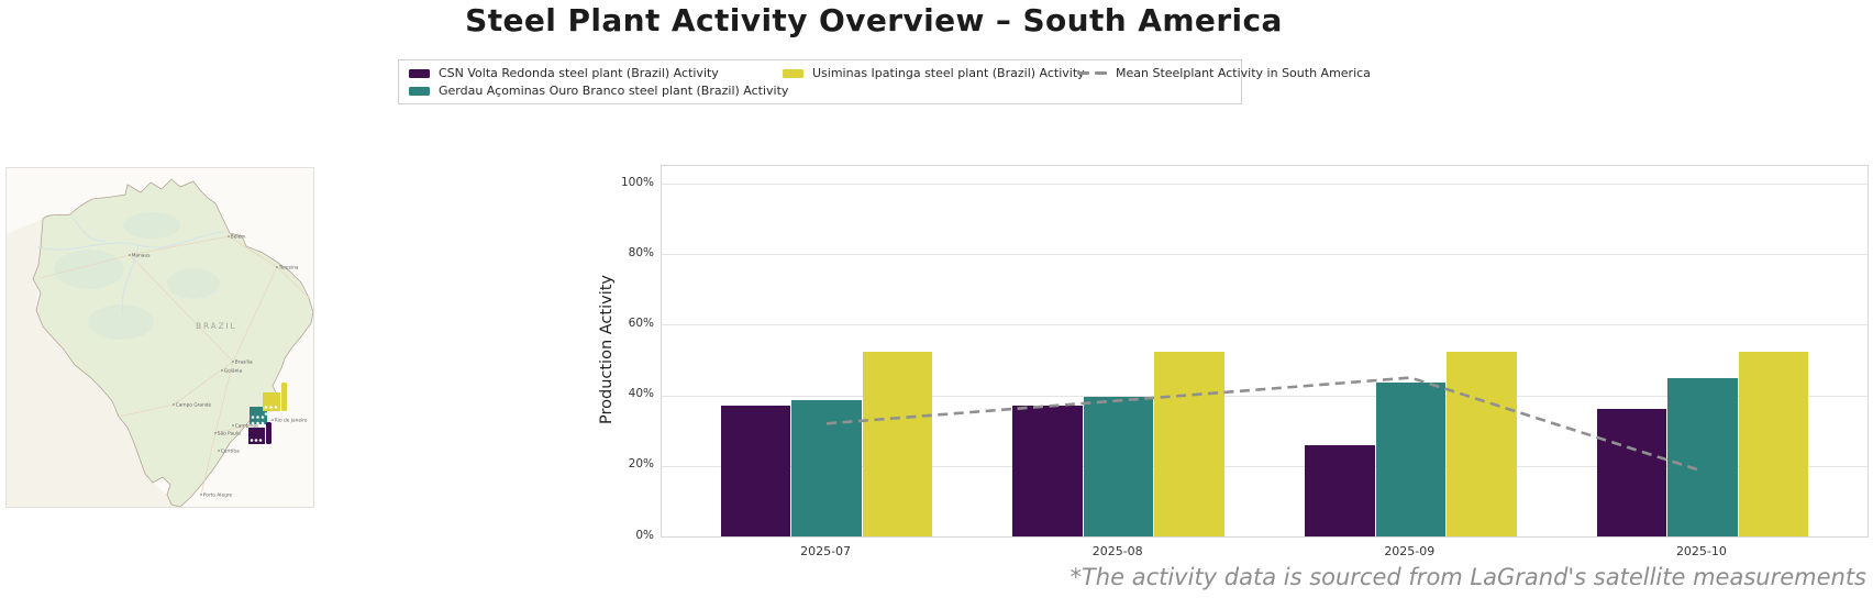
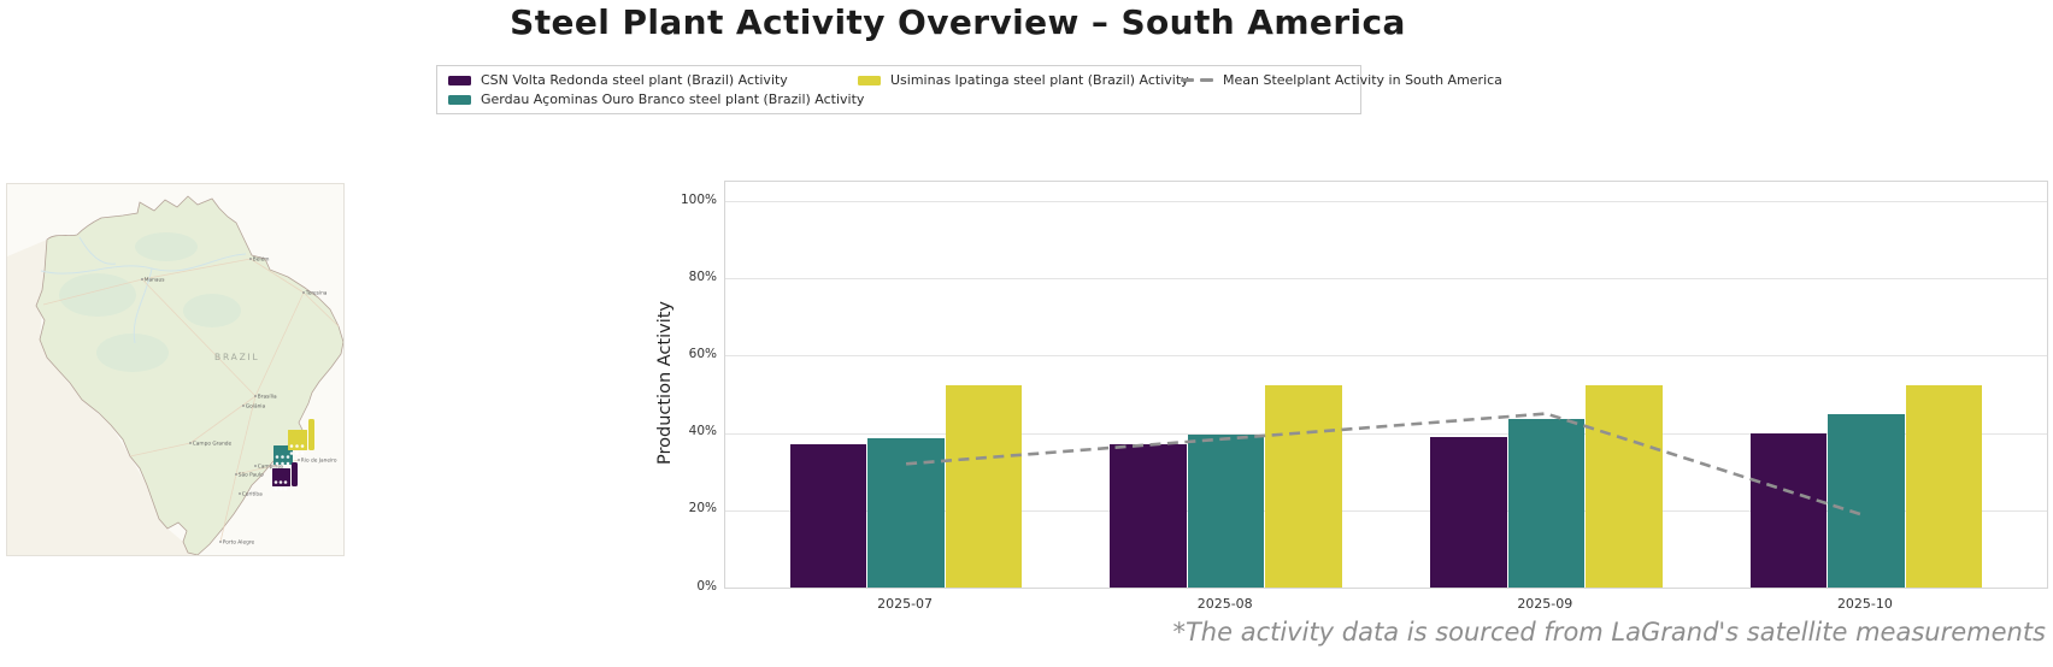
CSN Volta Redonda steel plant (Brazil) Activity/2025-09: 26% -> 39%
CSN Volta Redonda steel plant (Brazil) Activity/2025-10: 36% -> 40%
